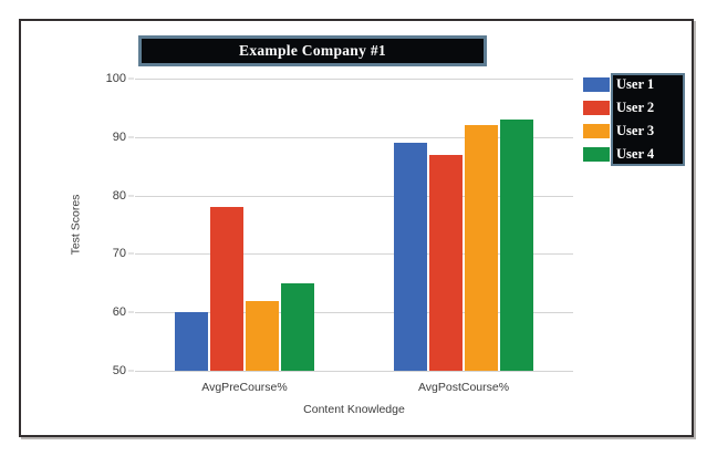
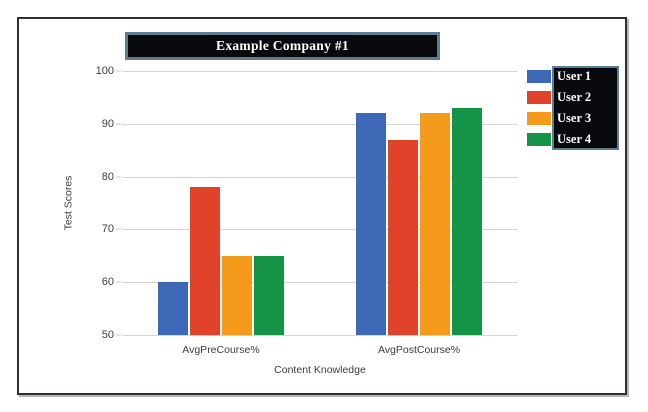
User 3/AvgPreCourse%: 62 -> 65
User 1/AvgPostCourse%: 89 -> 92
